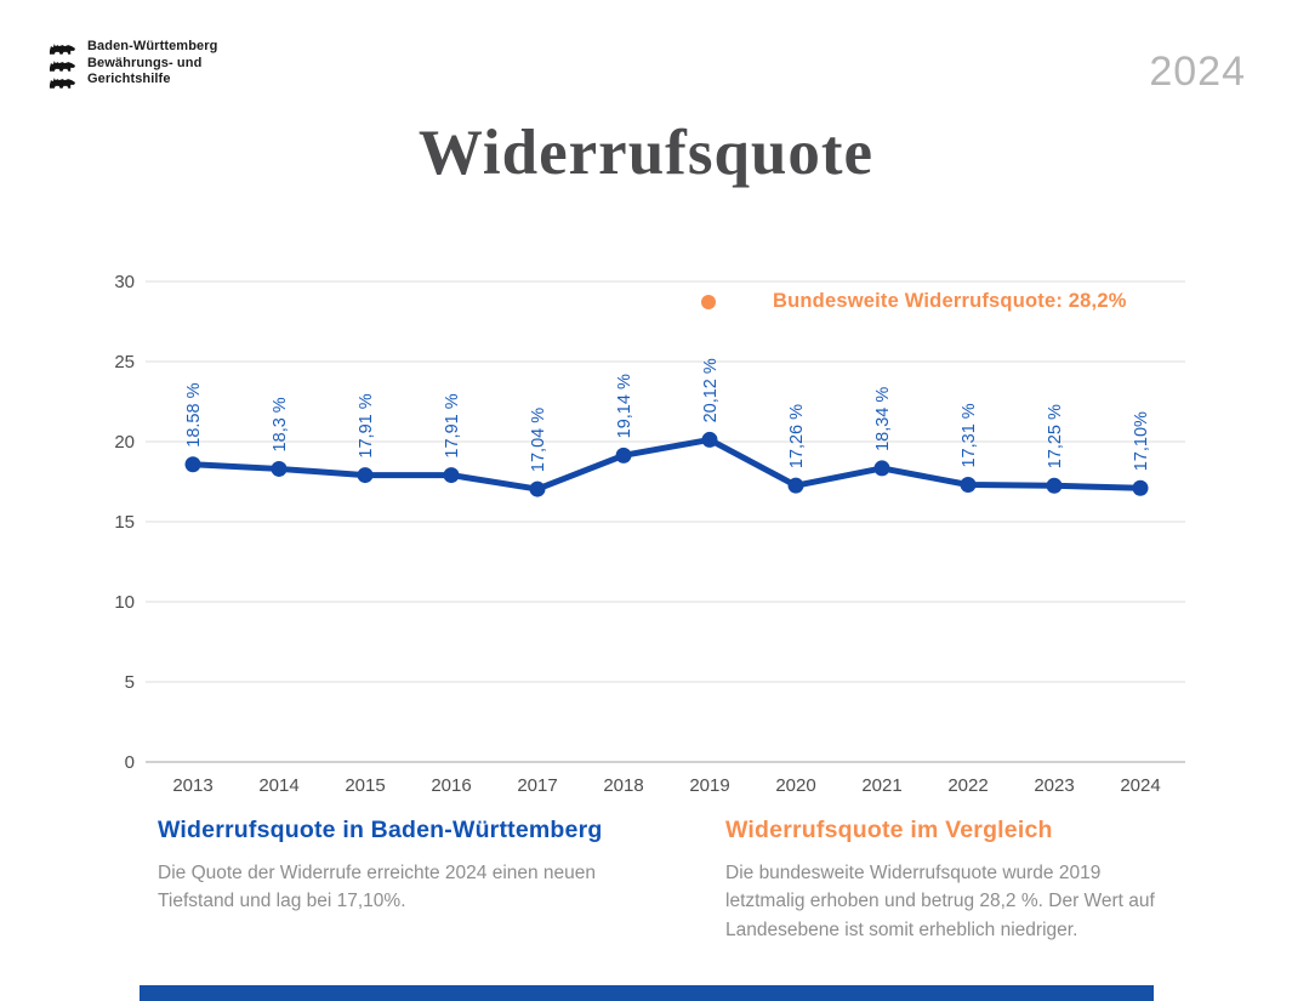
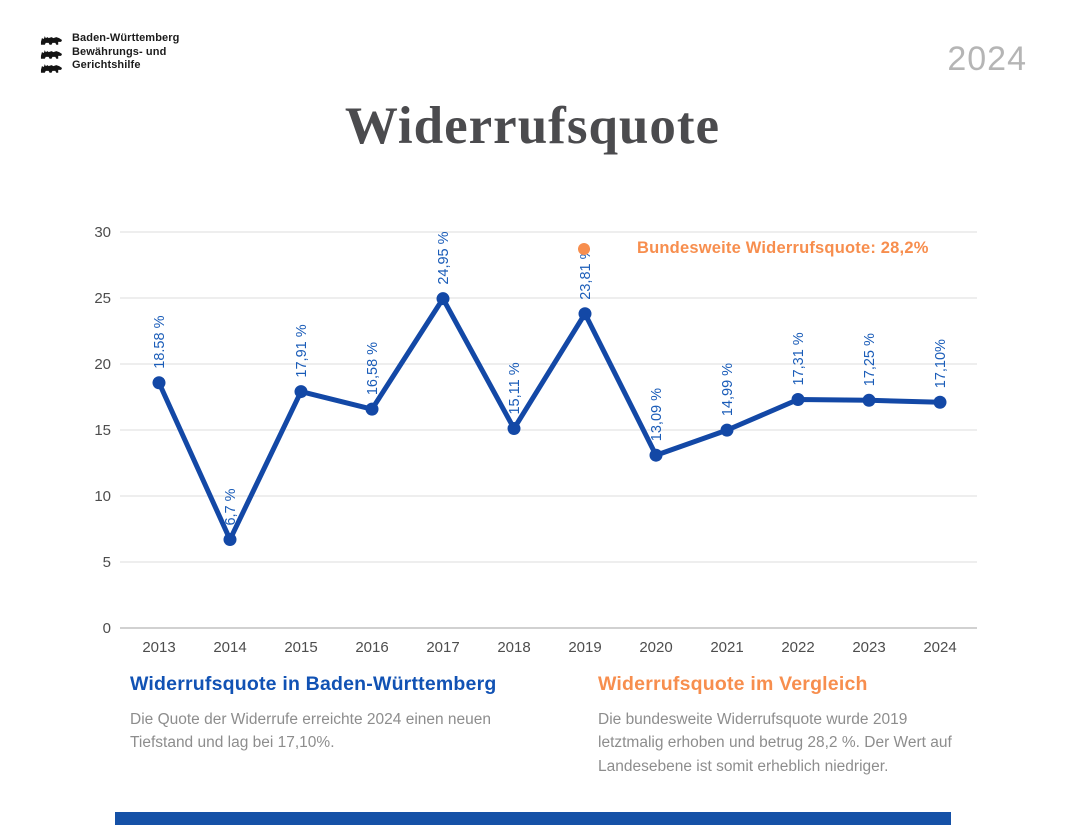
2014: 18,3 -> 6,7
2016: 17,91 -> 16,58
2017: 17,04 -> 24,95
2018: 19,14 -> 15,11
2019: 20,12 -> 23,81
2020: 17,26 -> 13,09
2021: 18,34 -> 14,99
